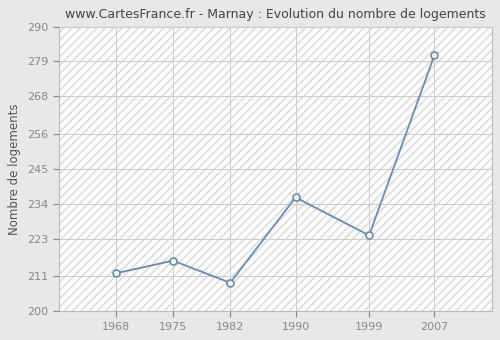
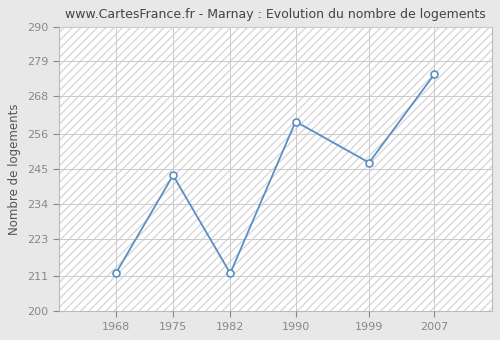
1975: 216 -> 243
1982: 209 -> 212
1990: 236 -> 260
1999: 224 -> 247
2007: 281 -> 275
